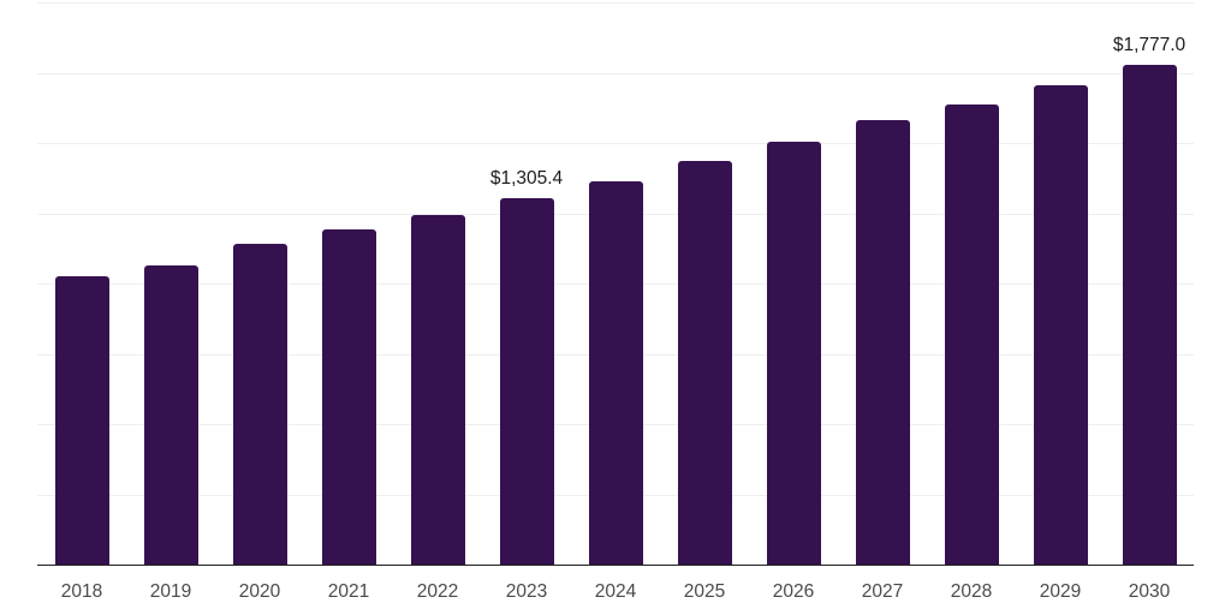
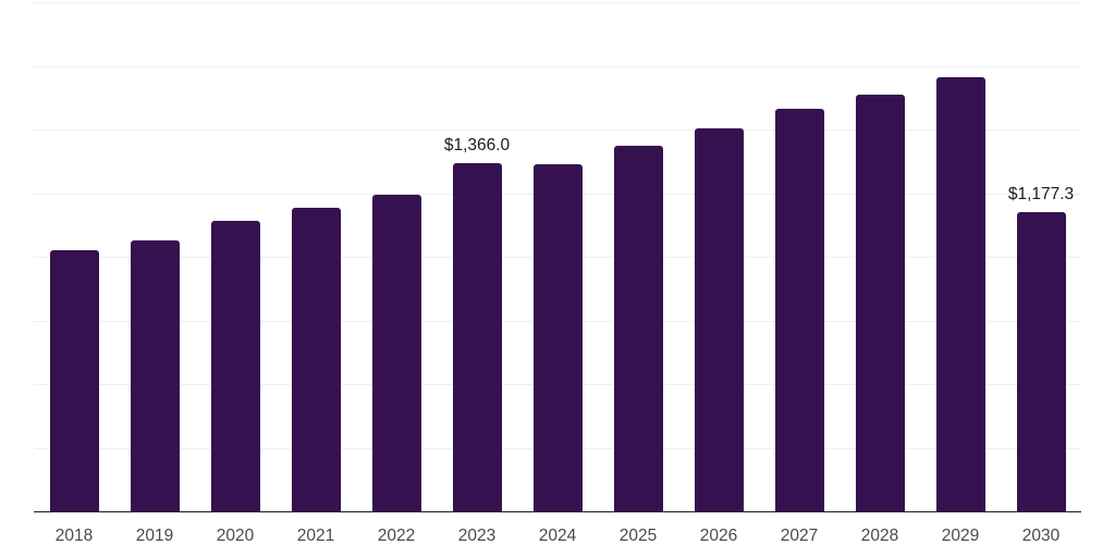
2023: $1,305.4 -> $1,366.0
2030: $1,777.0 -> $1,177.3
